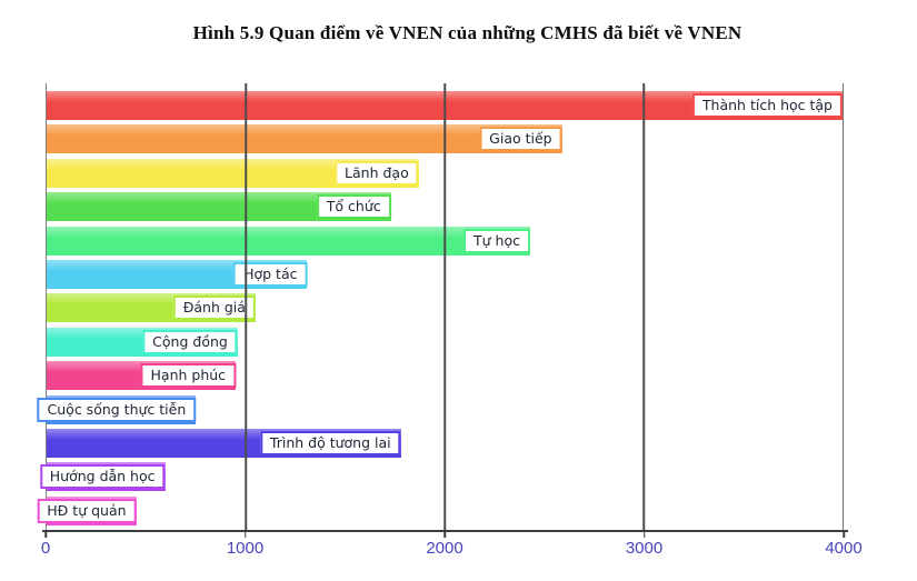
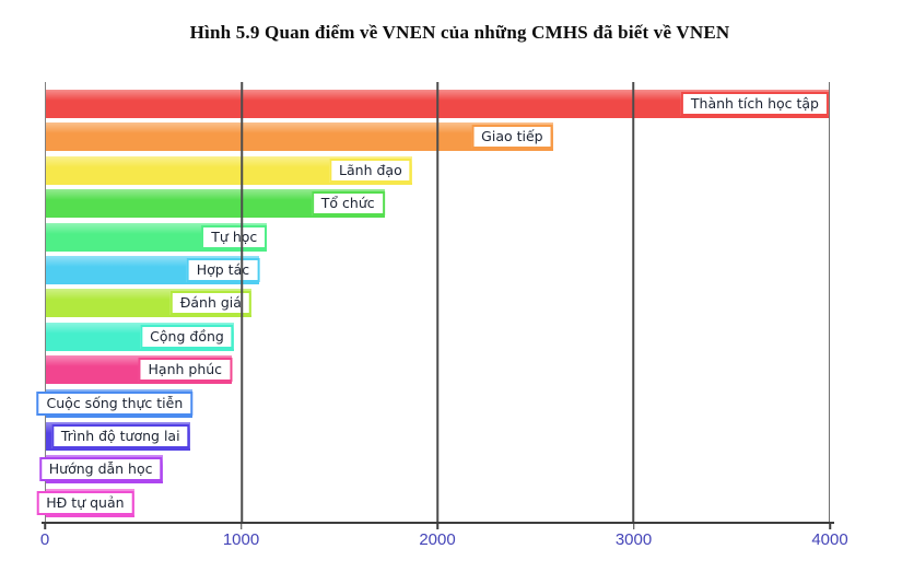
Tự học: 2430 -> 1130
Hợp tác: 1310 -> 1090
Trình độ tương lai: 1780 -> 740
